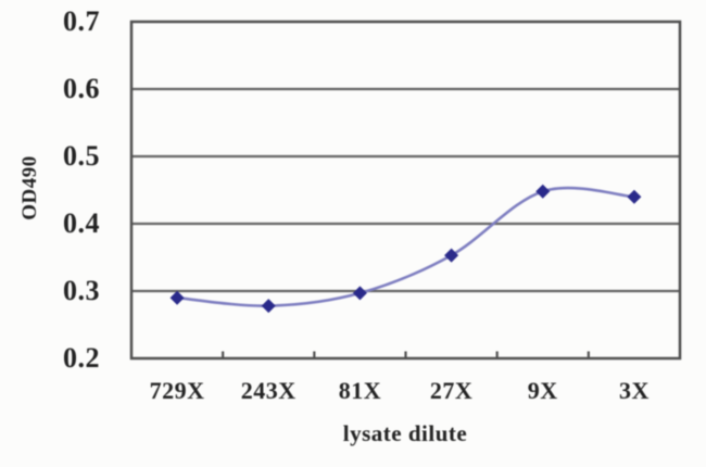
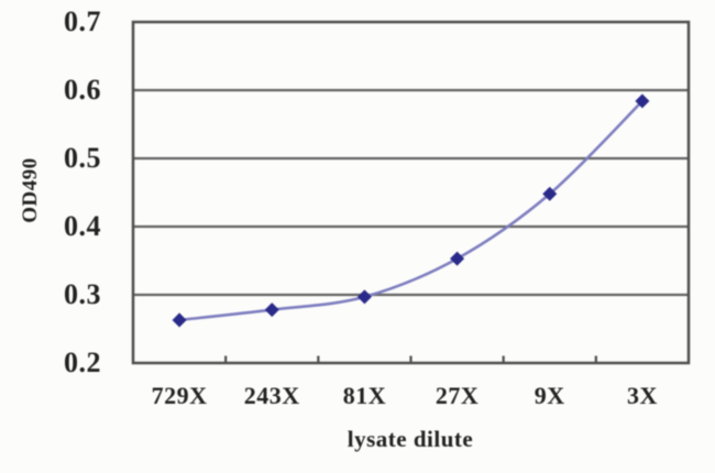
729X: 0.29 -> 0.26
3X: 0.44 -> 0.58
